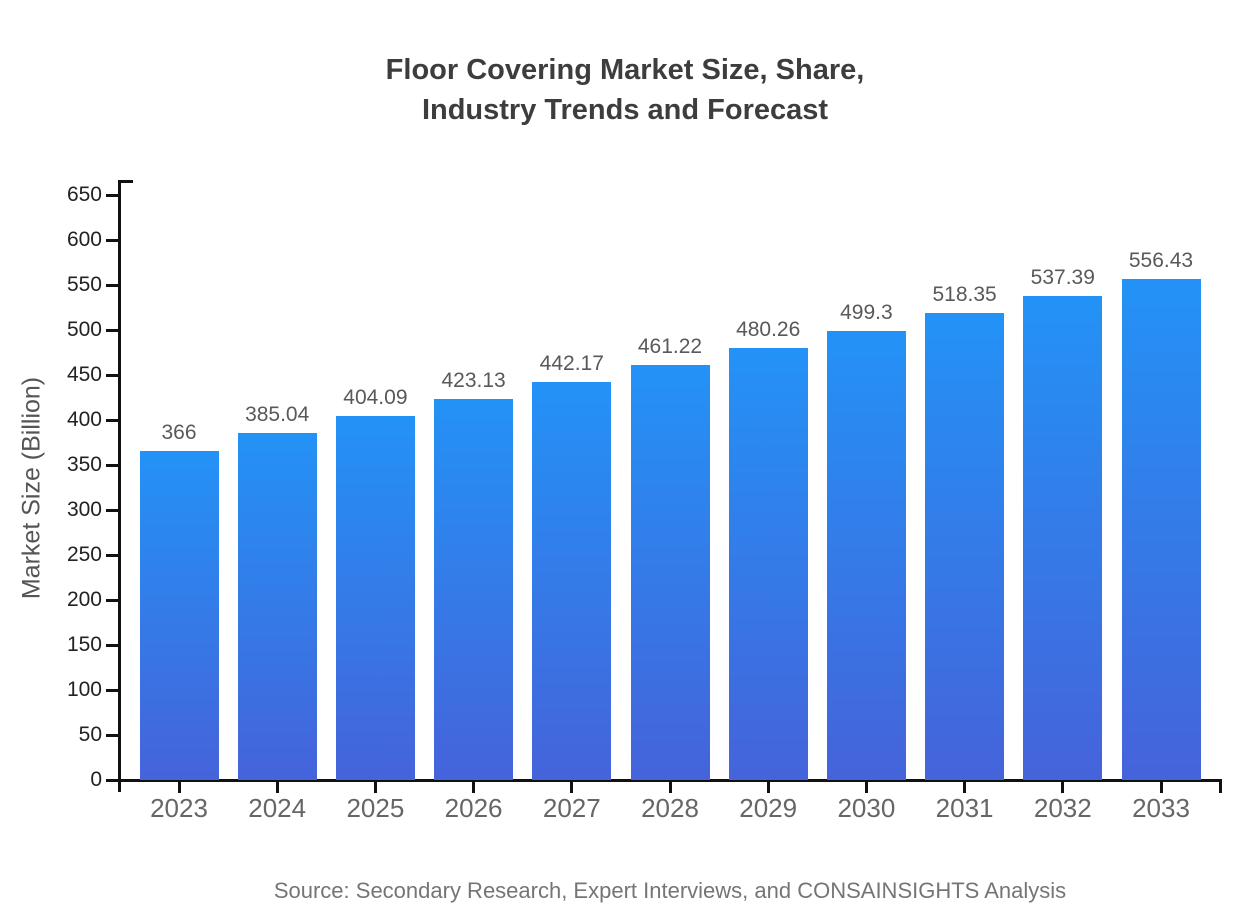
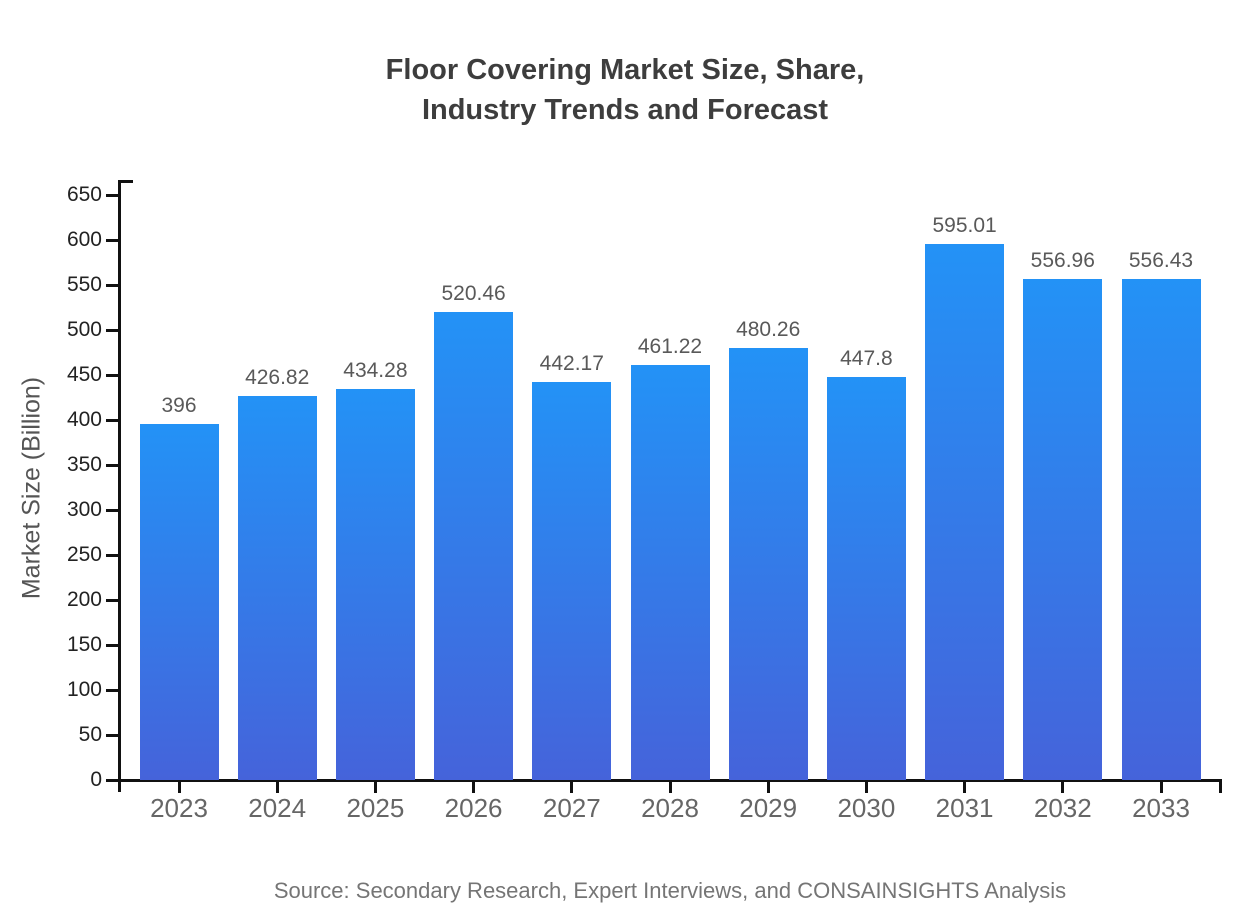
2023: 366 -> 396
2024: 385.04 -> 426.82
2025: 404.09 -> 434.28
2026: 423.13 -> 520.46
2030: 499.3 -> 447.8
2031: 518.35 -> 595.01
2032: 537.39 -> 556.96
